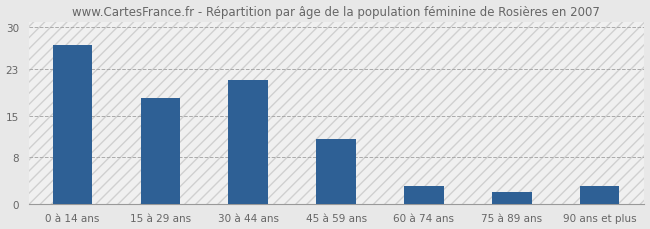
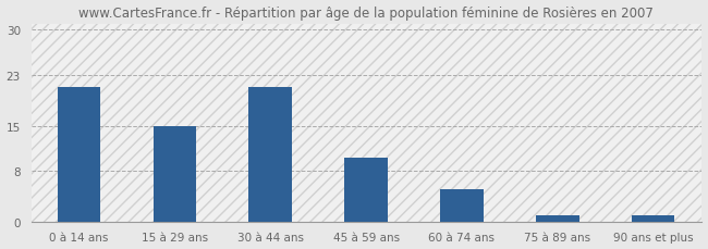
0 à 14 ans: 27 -> 21
15 à 29 ans: 18 -> 15
45 à 59 ans: 11 -> 10
60 à 74 ans: 3 -> 5
75 à 89 ans: 2 -> 1
90 ans et plus: 3 -> 1
